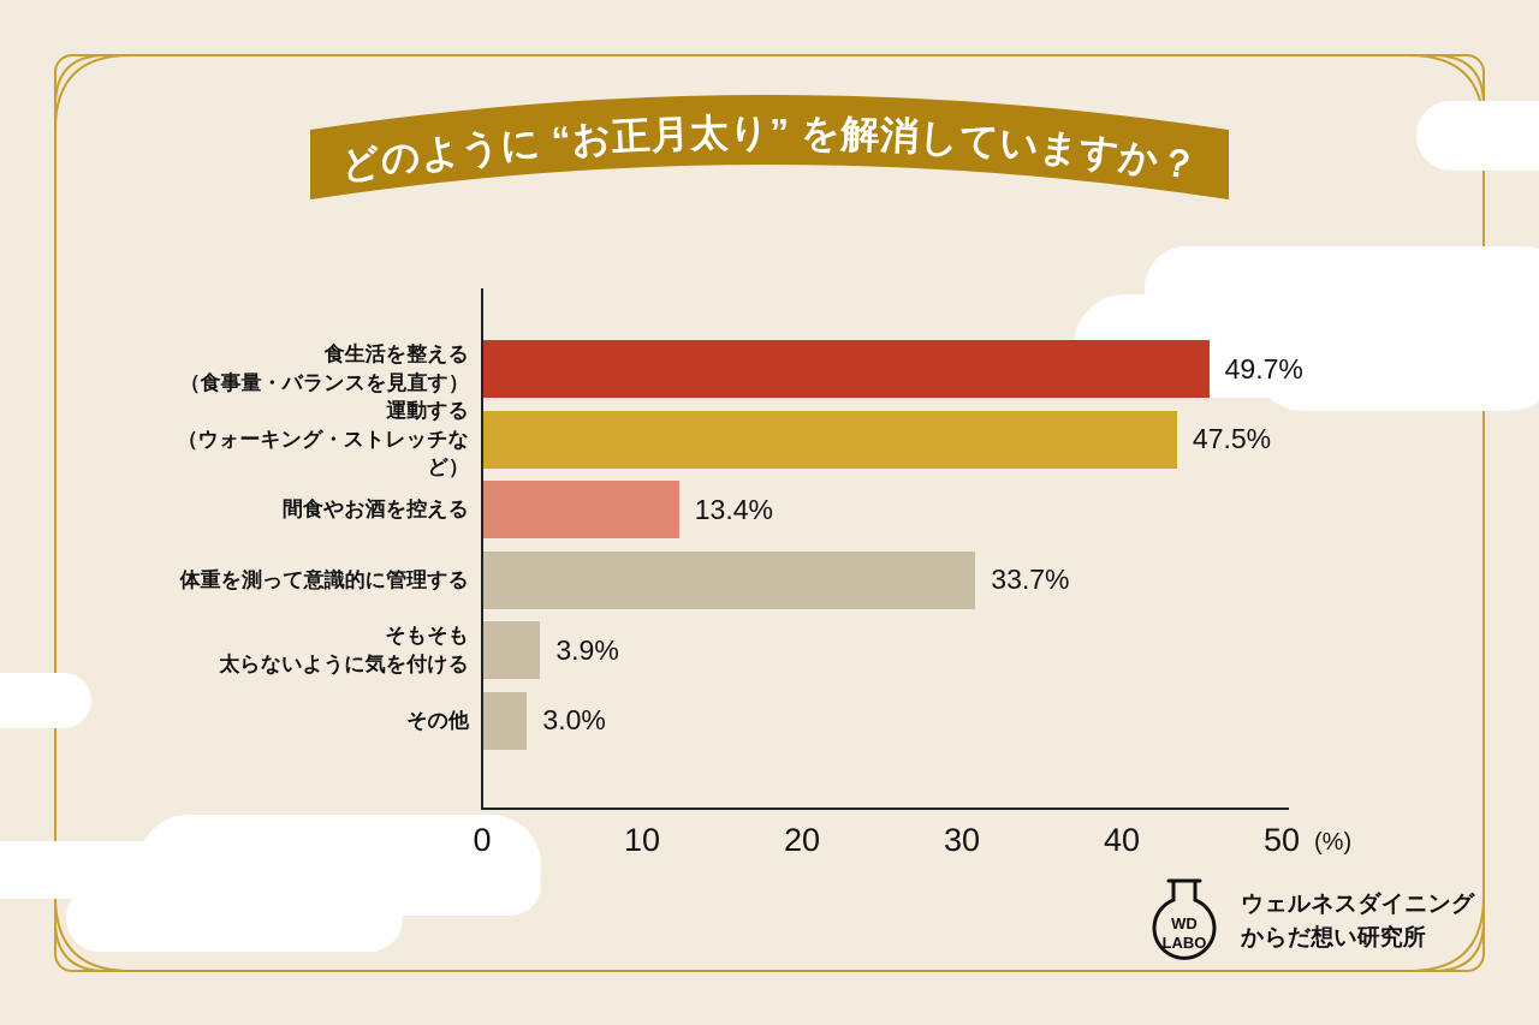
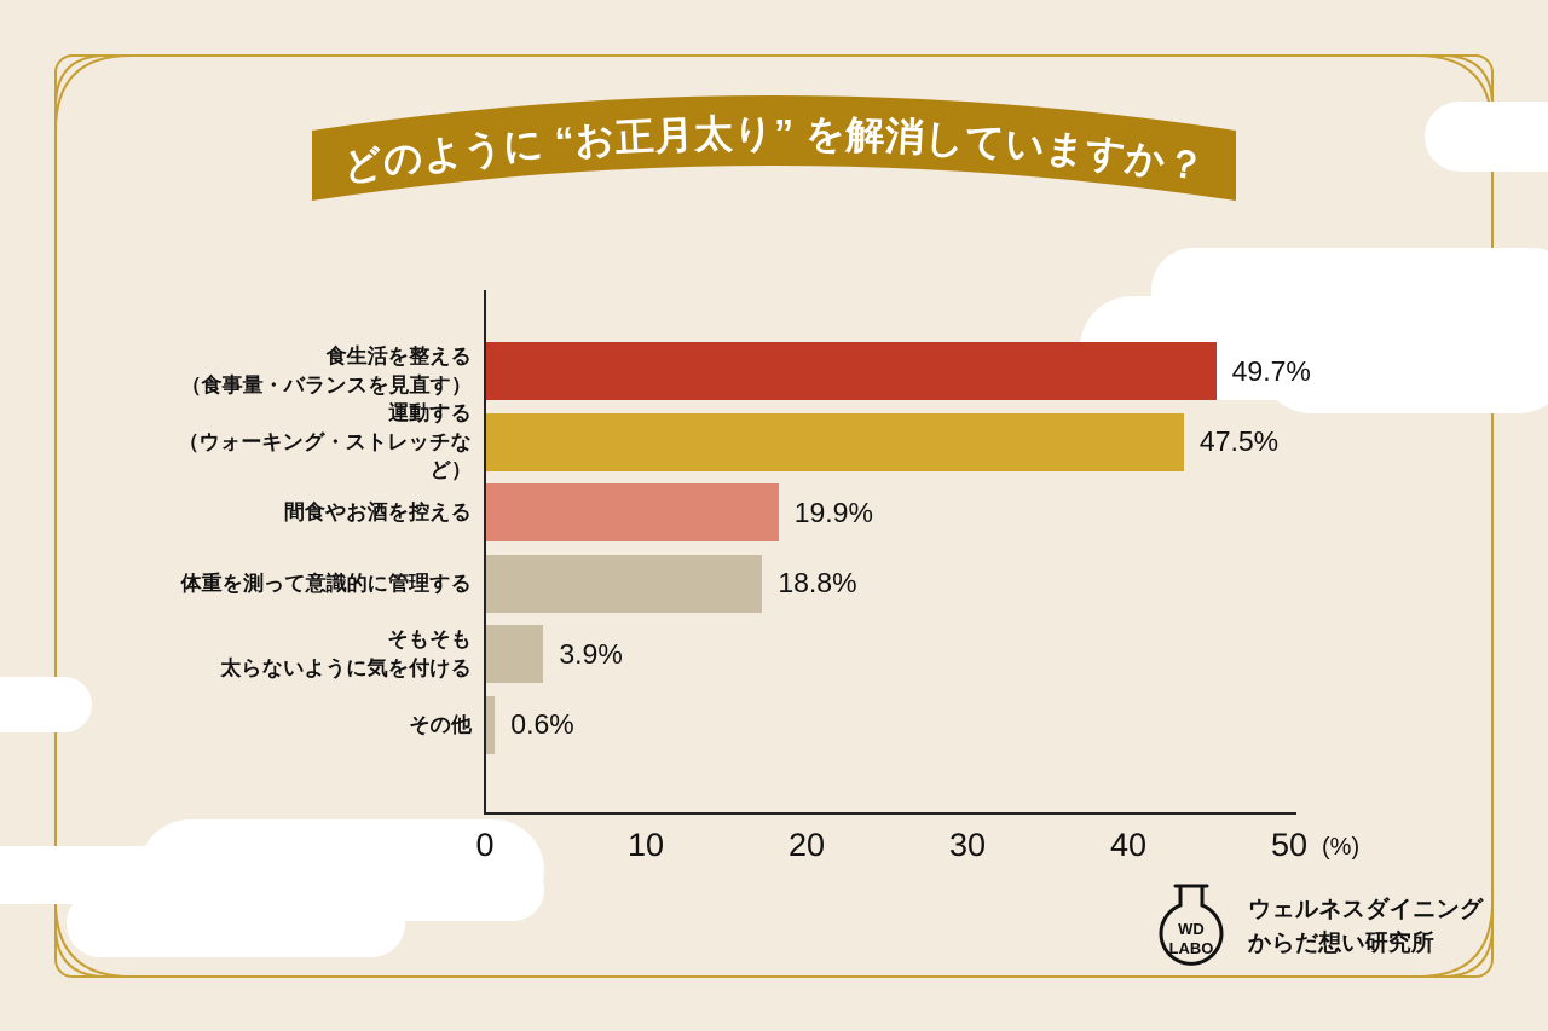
間食やお酒を控える: 13.4% -> 19.9%
体重を測って意識的に管理する: 33.7% -> 18.8%
その他: 3.0% -> 0.6%
